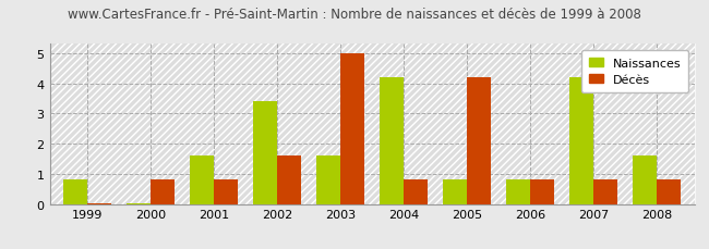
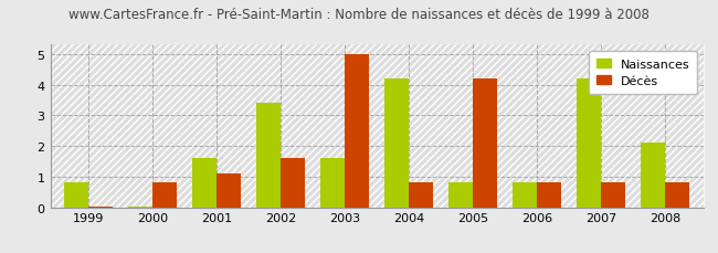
Décès/2001: 0.80 -> 1.10
Naissances/2008: 1.60 -> 2.10
